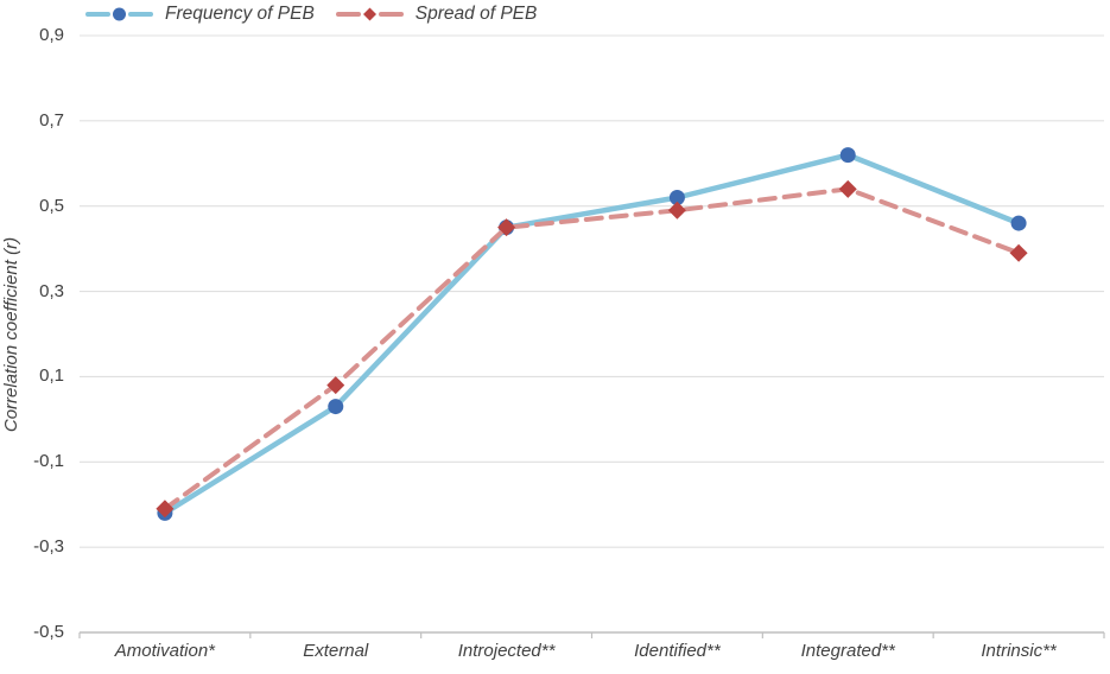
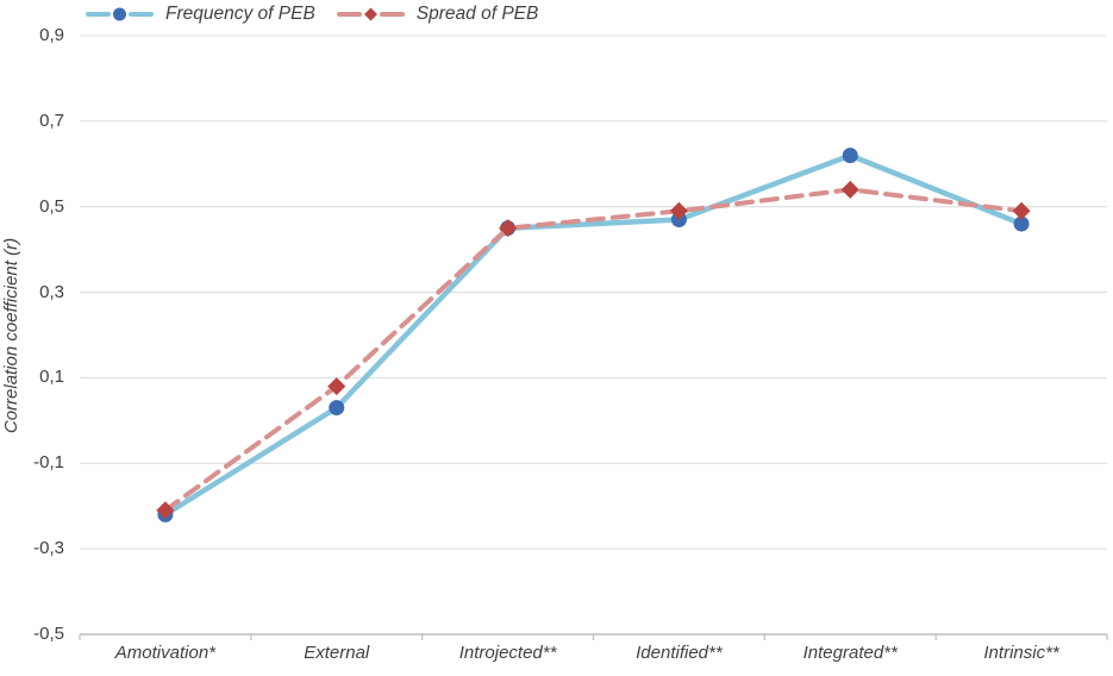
Frequency of PEB/Identified**: 0,52 -> 0,47
Spread of PEB/Intrinsic**: 0,39 -> 0,49
